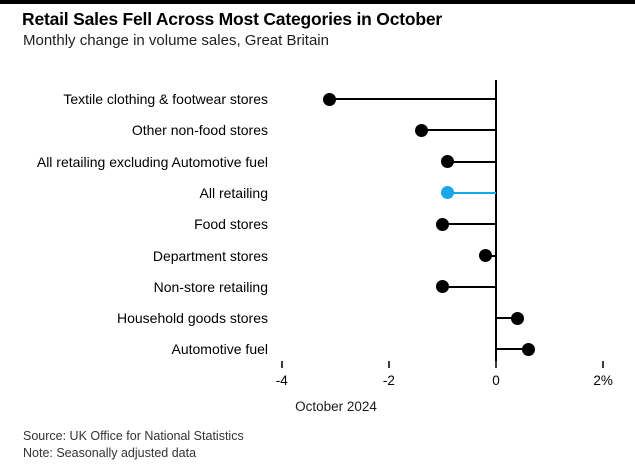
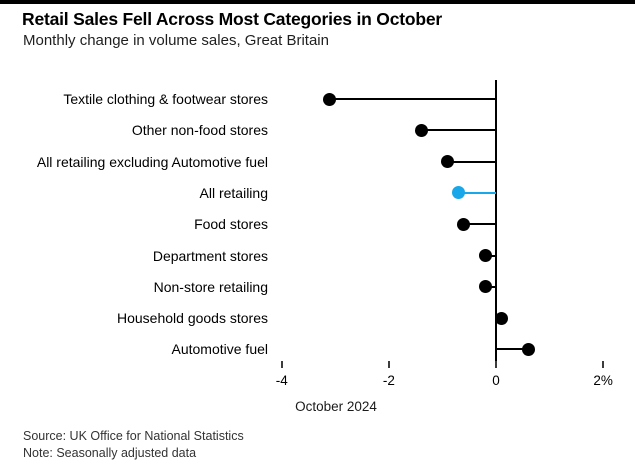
All retailing: -0.9% -> -0.7%
Food stores: -1.0% -> -0.6%
Non-store retailing: -1.0% -> -0.2%
Household goods stores: 0.4% -> 0.1%
